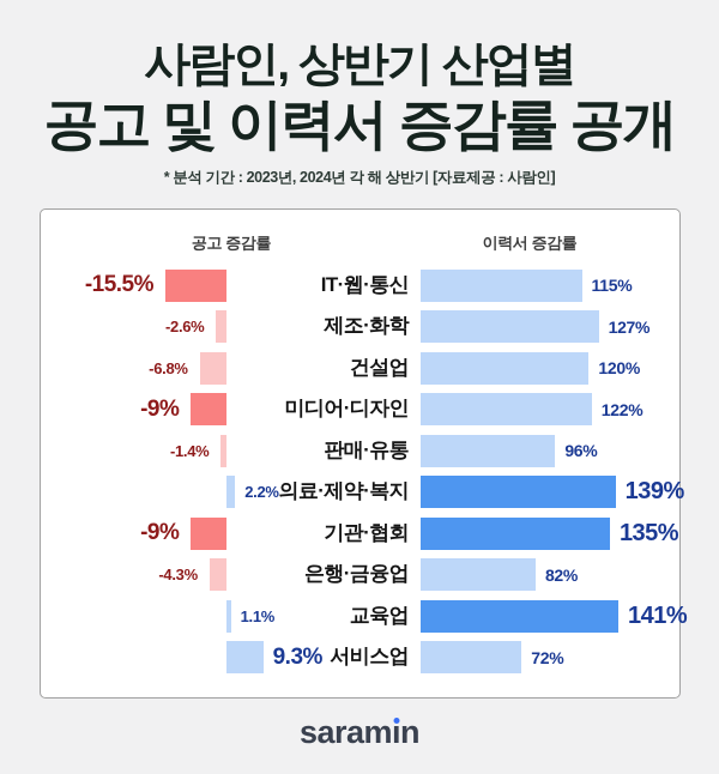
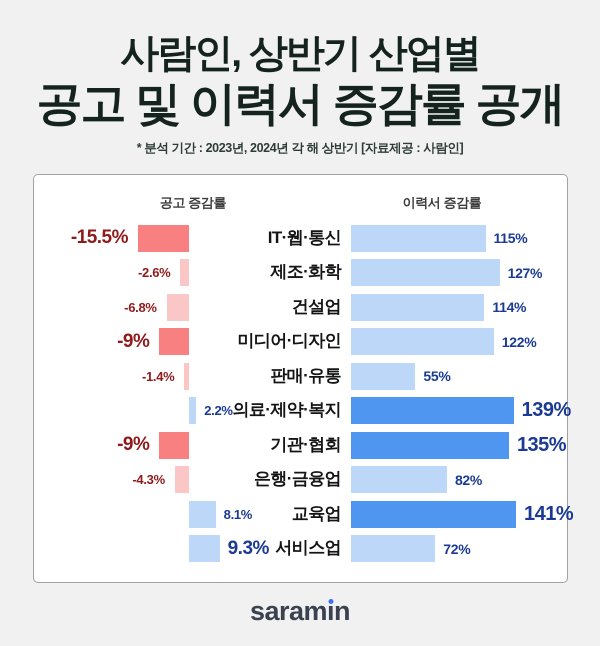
이력서 증감률/건설업: 120% -> 114%
이력서 증감률/판매·유통: 96% -> 55%
공고 증감률/교육업: 1.1% -> 8.1%
